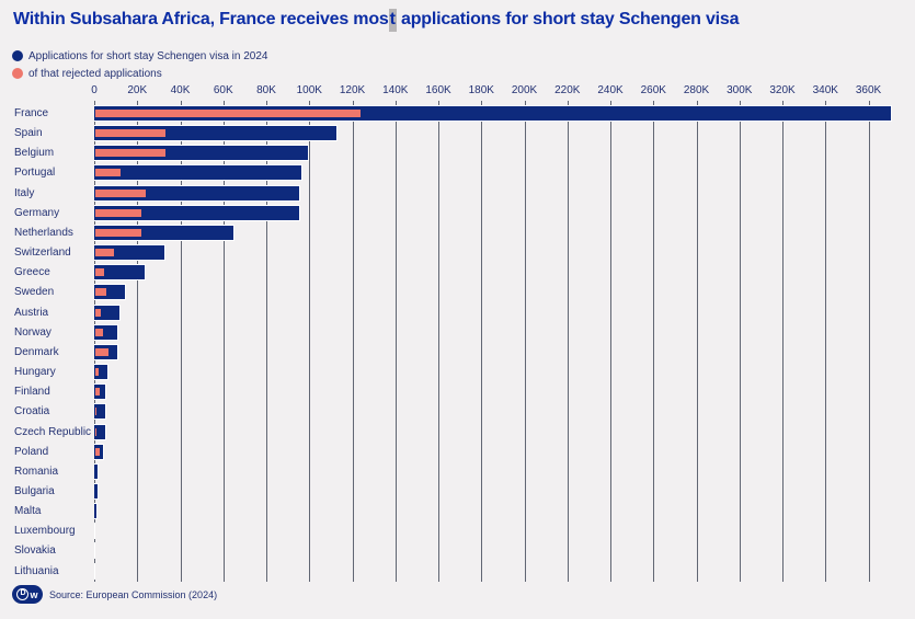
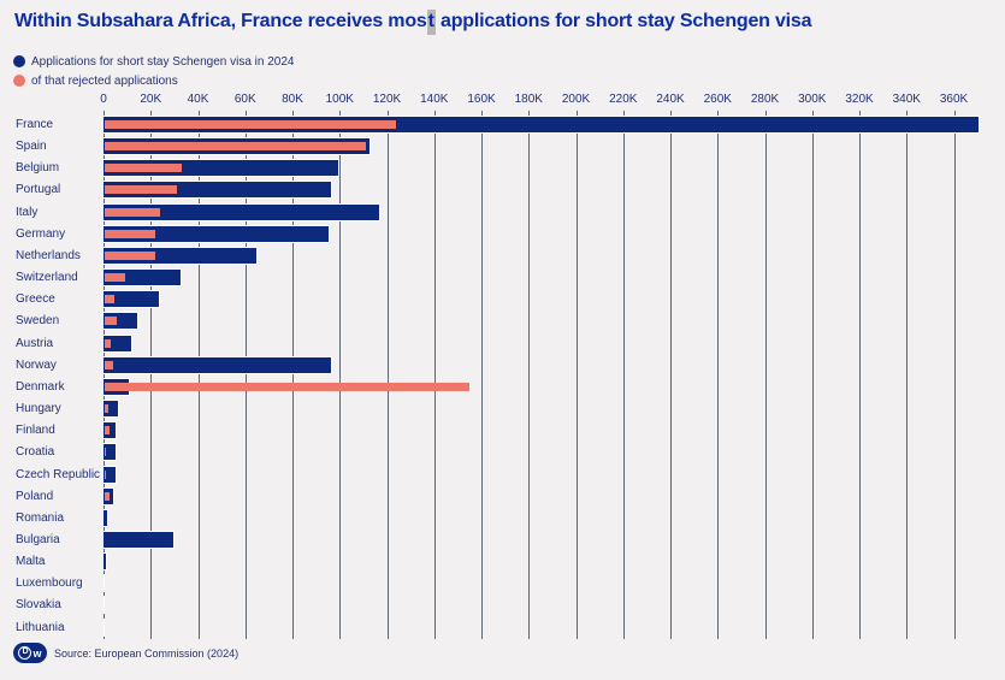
of that rejected applications/Spain: 33K -> 111K
of that rejected applications/Portugal: 12K -> 31K
Applications for short stay Schengen visa in 2024/Italy: 96K -> 117K
Applications for short stay Schengen visa in 2024/Norway: 11K -> 97K
of that rejected applications/Denmark: 7K -> 155K
Applications for short stay Schengen visa in 2024/Bulgaria: 2K -> 30K
